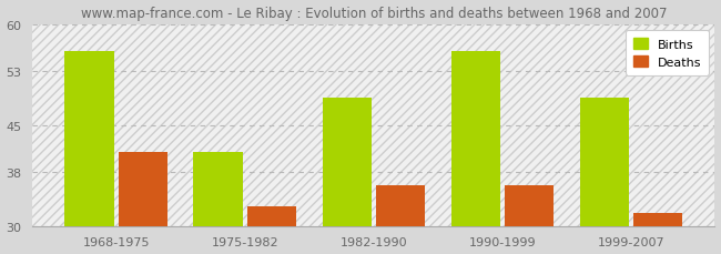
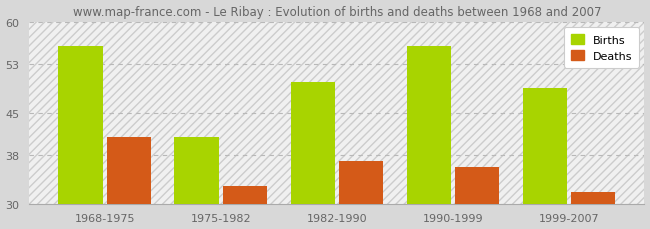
Births/1982-1990: 49 -> 50
Deaths/1982-1990: 36 -> 37
